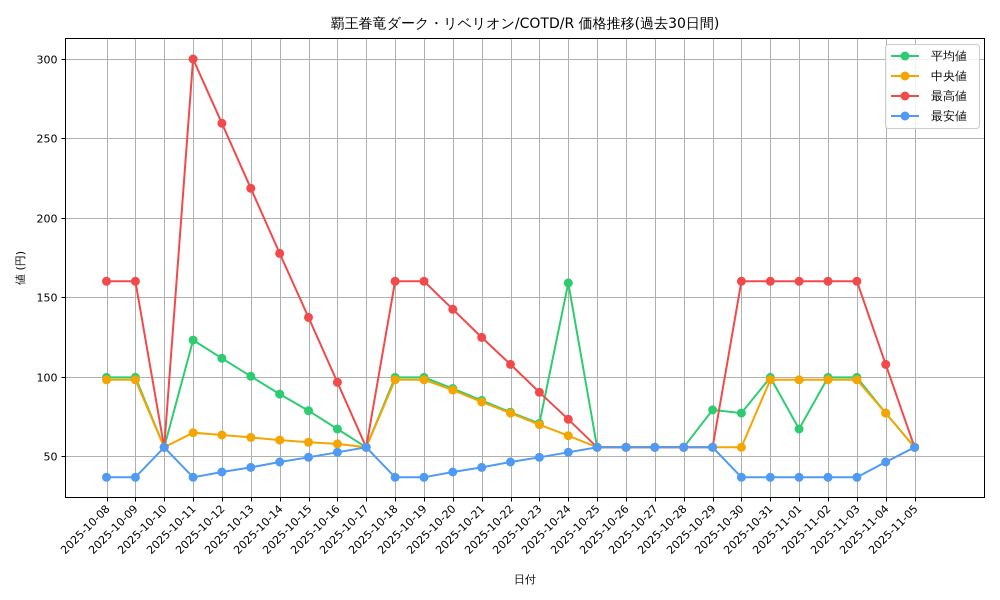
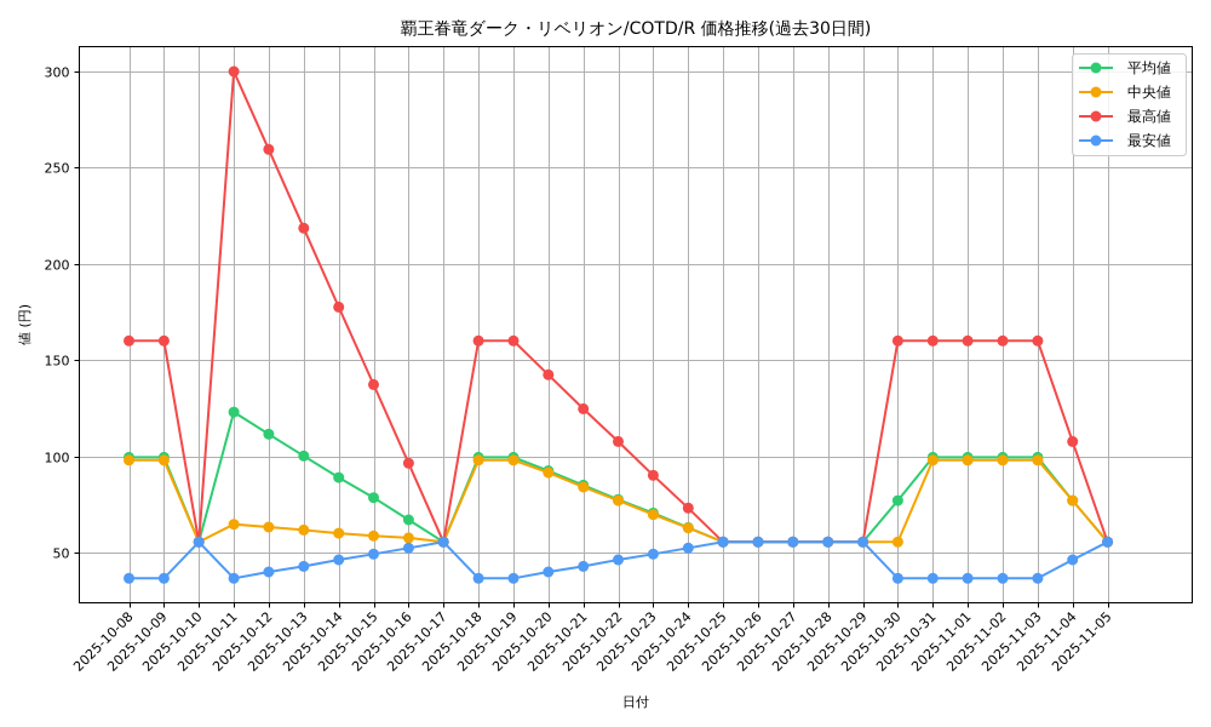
平均値/2025-10-24: 159 -> 63
平均値/2025-10-29: 79 -> 56
平均値/2025-11-01: 67 -> 100
